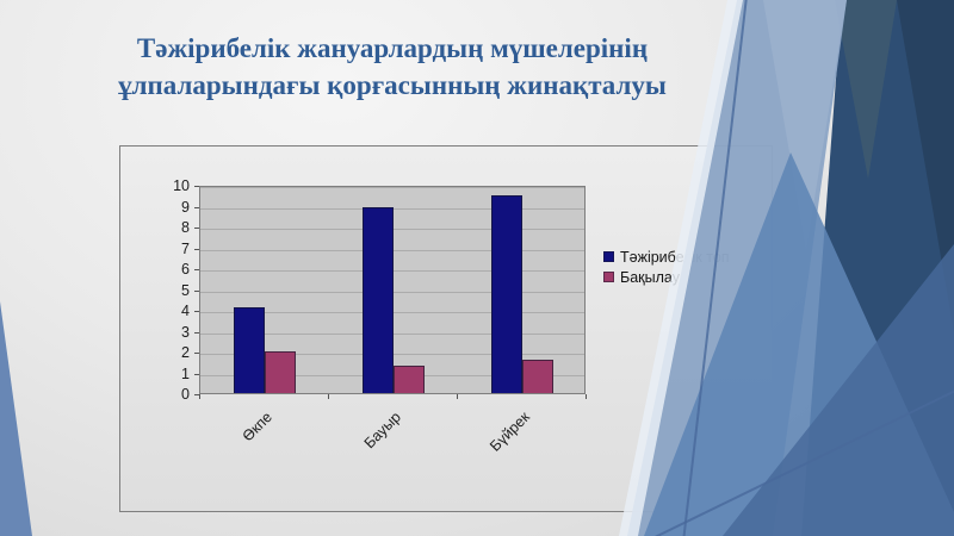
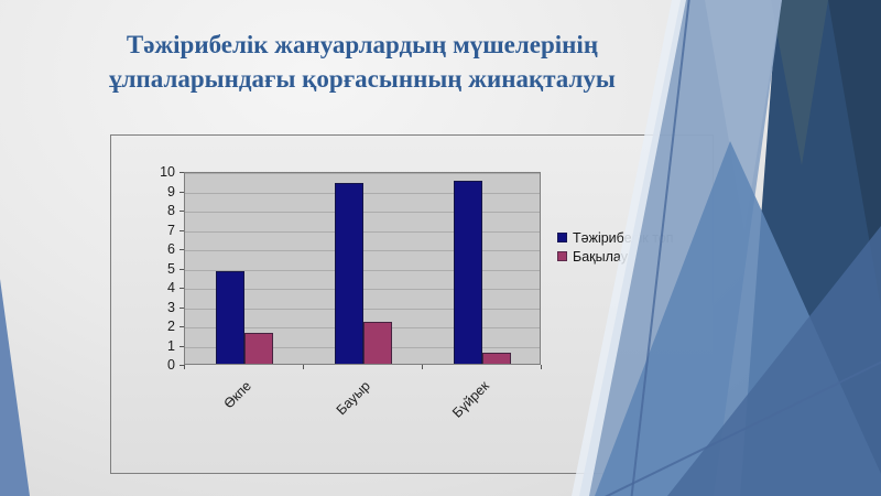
Тәжірибелік топ/Өкпе: 4.1 -> 4.8
Бақылау/Өкпе: 2.0 -> 1.6
Тәжірибелік топ/Бауыр: 8.9 -> 9.4
Бақылау/Бауыр: 1.3 -> 2.2
Бақылау/Бүйрек: 1.6 -> 0.6
